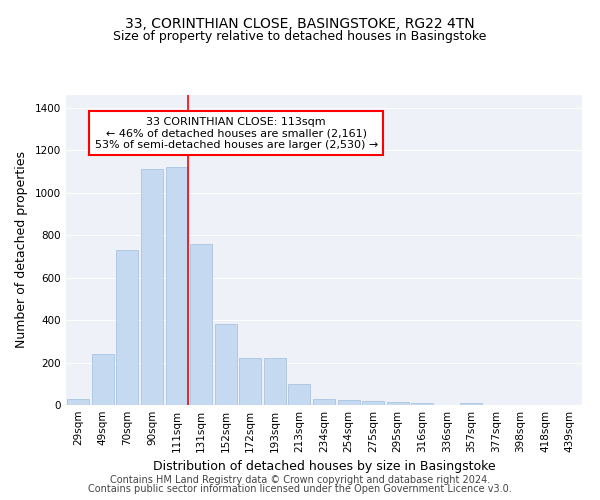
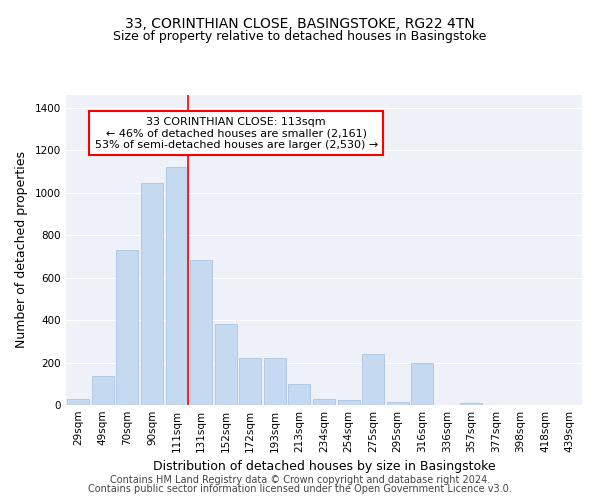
49sqm: 240 -> 135
90sqm: 1110 -> 1045
131sqm: 760 -> 685
275sqm: 20 -> 240
316sqm: 10 -> 200
